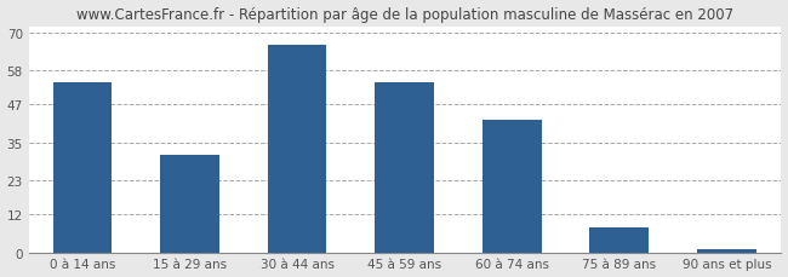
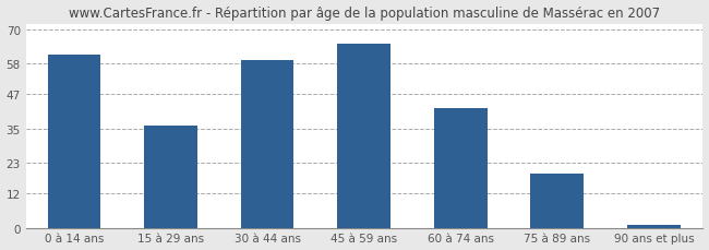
0 à 14 ans: 54 -> 61
15 à 29 ans: 31 -> 36
30 à 44 ans: 66 -> 59
45 à 59 ans: 54 -> 65
75 à 89 ans: 8 -> 19
